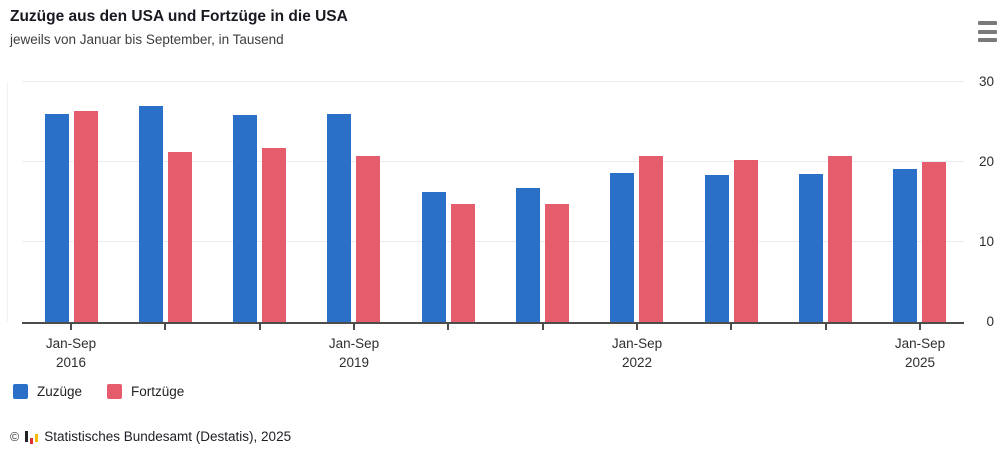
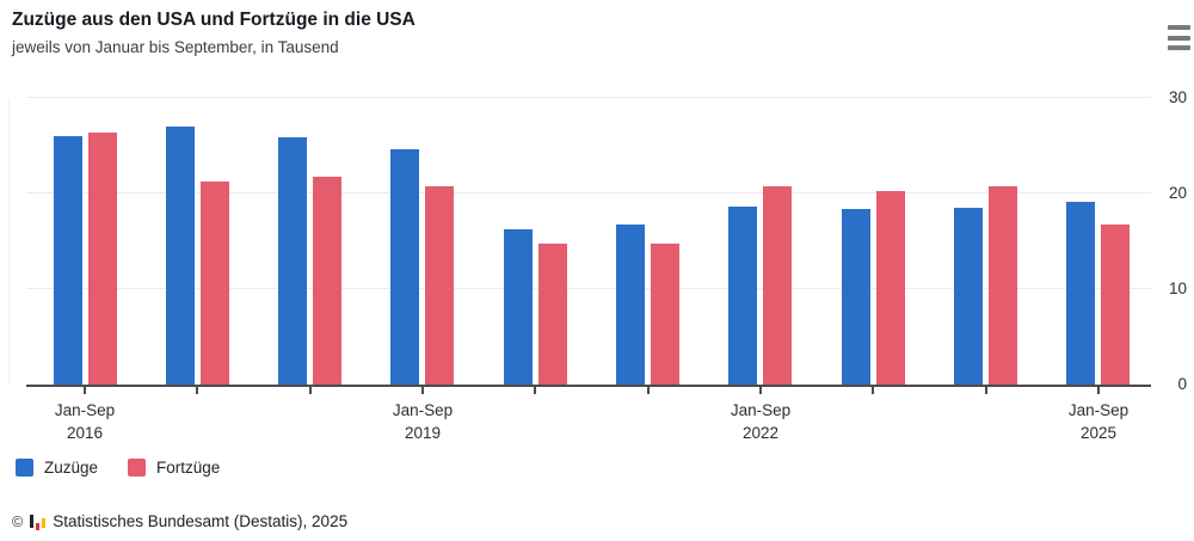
Zuzüge/2019: 26 -> 25
Fortzüge/2025: 20 -> 17
